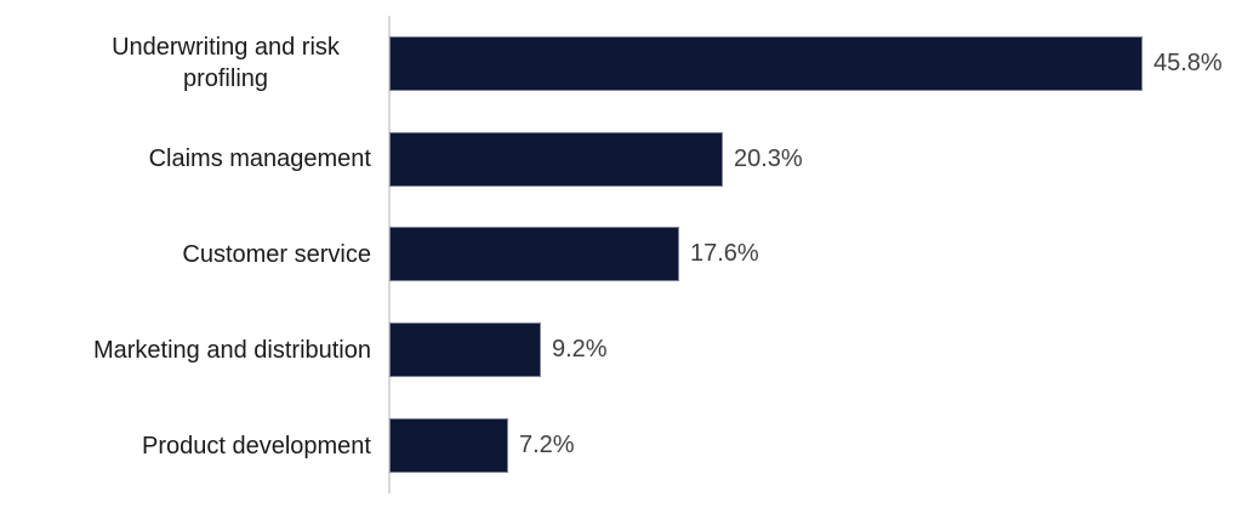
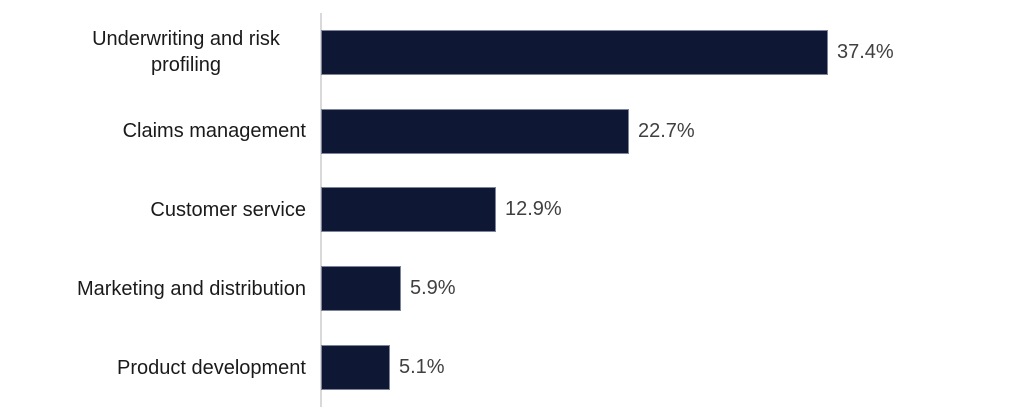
Underwriting and risk profiling: 45.8% -> 37.4%
Claims management: 20.3% -> 22.7%
Customer service: 17.6% -> 12.9%
Marketing and distribution: 9.2% -> 5.9%
Product development: 7.2% -> 5.1%
